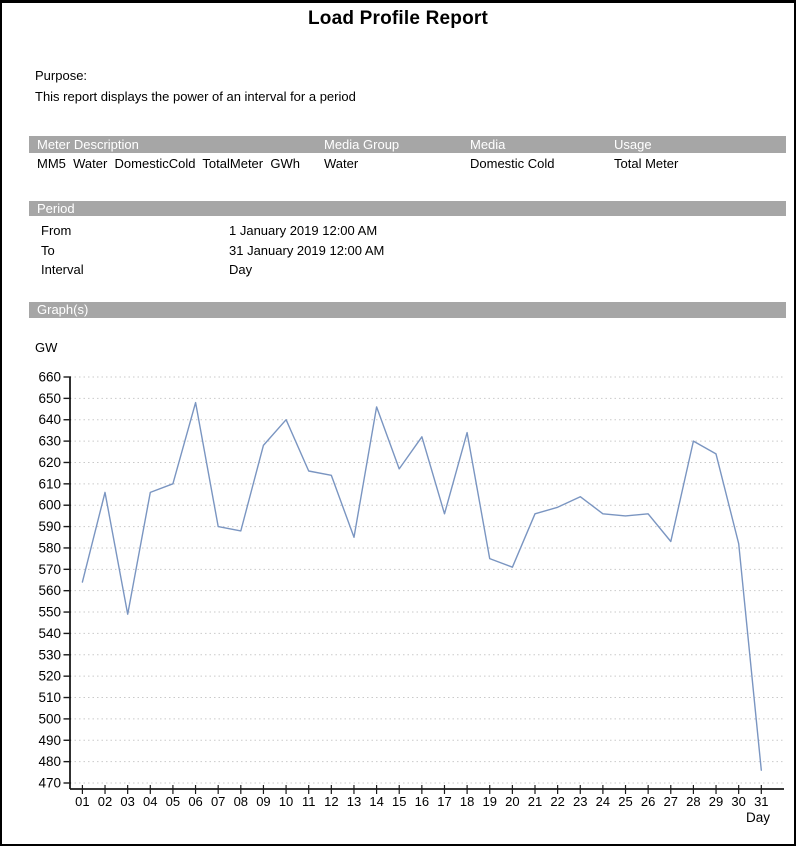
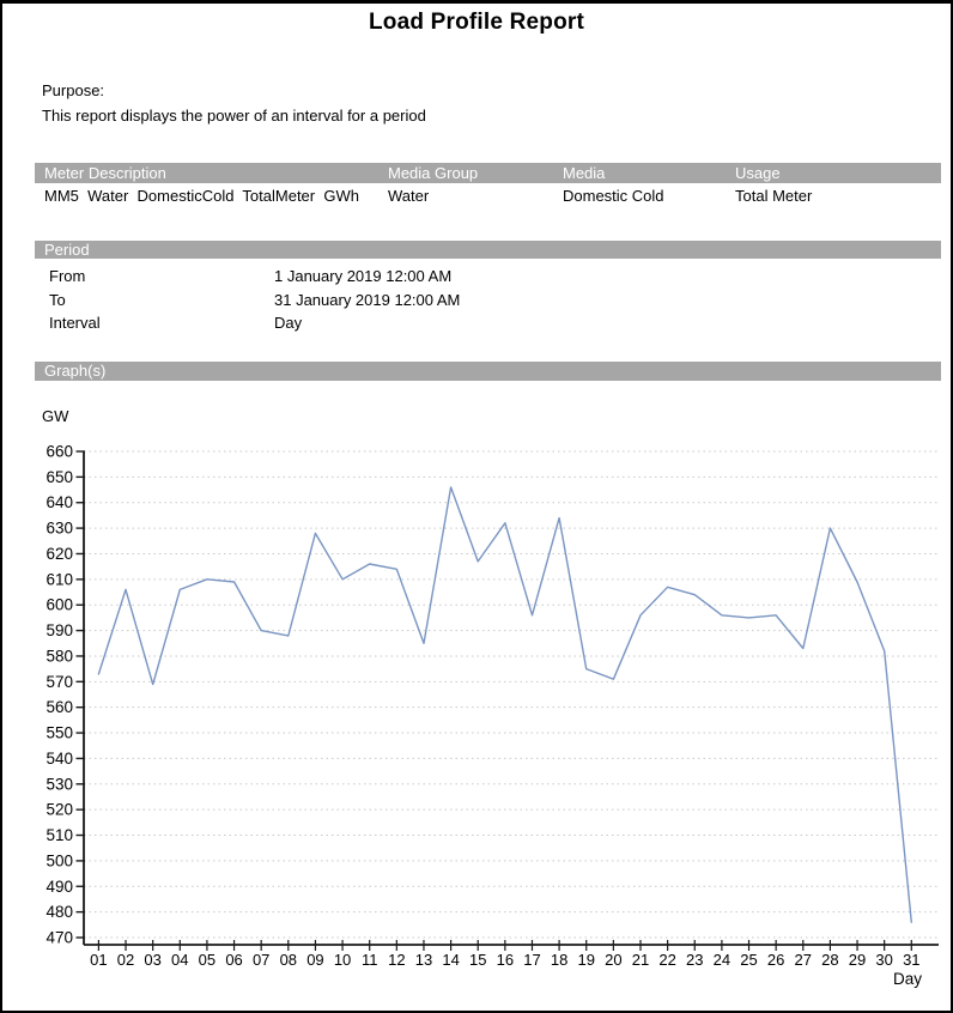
01: 564 -> 573
03: 549 -> 569
06: 648 -> 609
10: 640 -> 610
22: 599 -> 607
29: 624 -> 609
